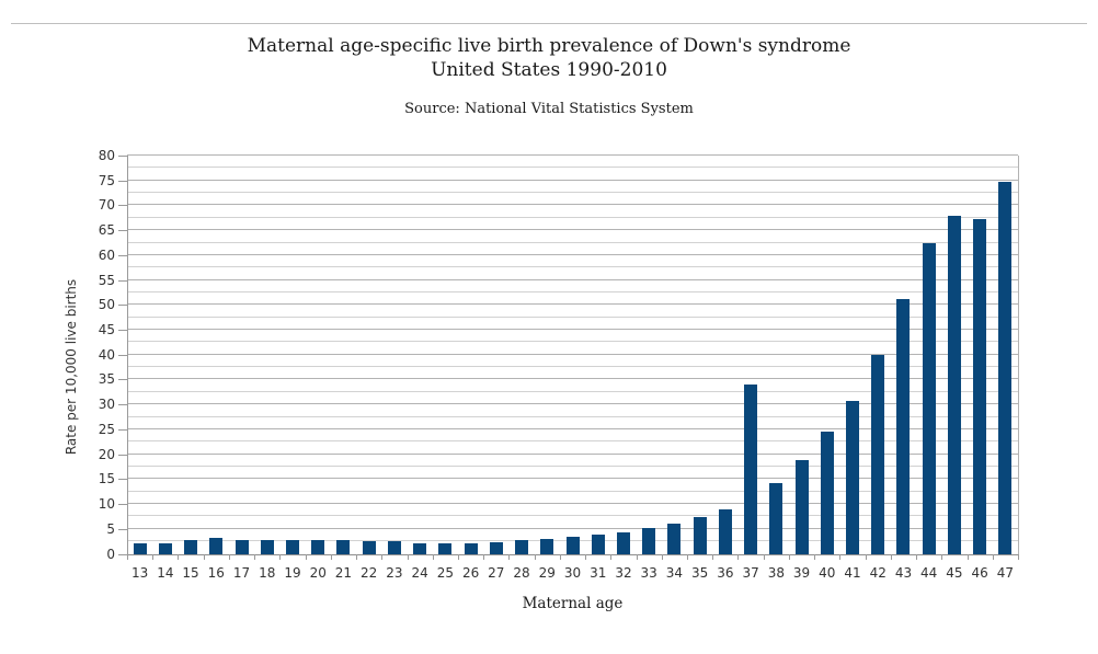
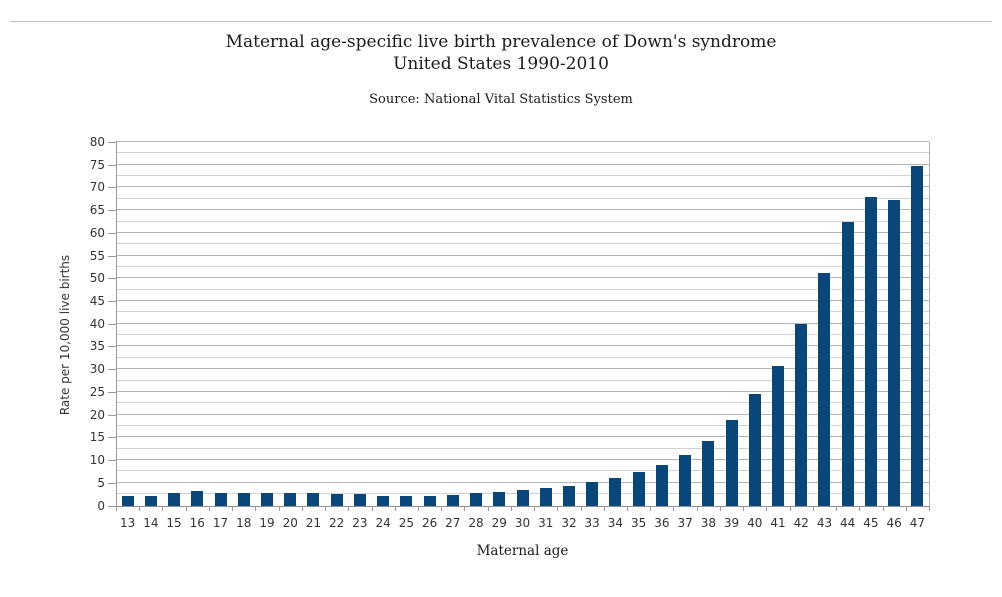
37: 34 -> 11
